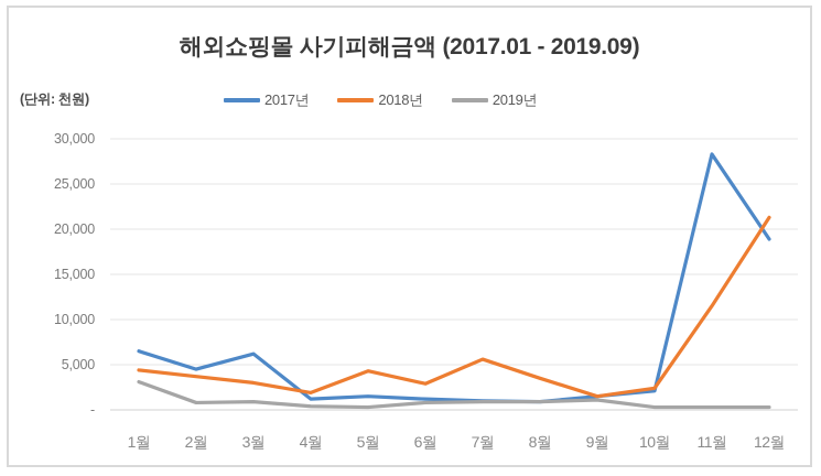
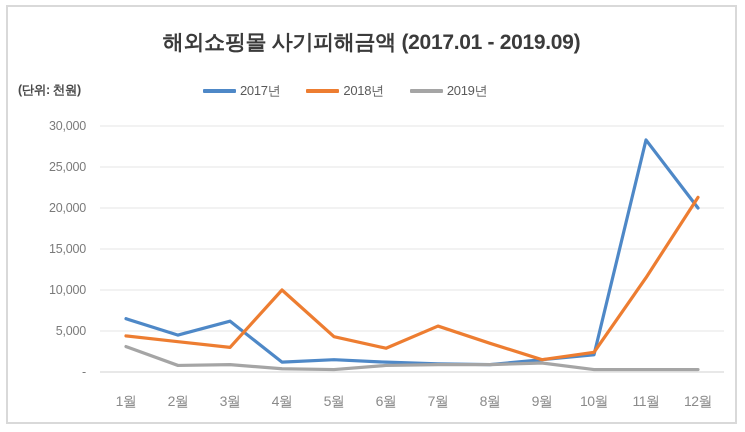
2018년/4월: 2000 -> 10000
2017년/12월: 19000 -> 20000
